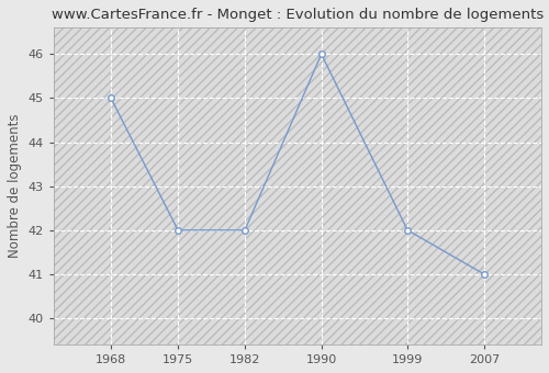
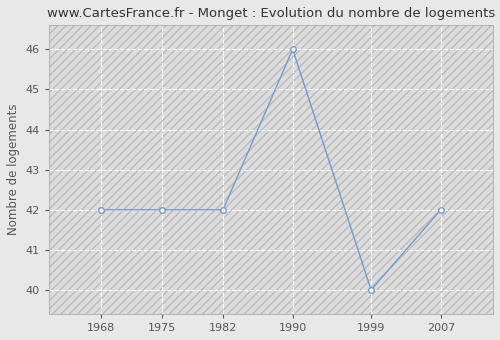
1968: 45 -> 42
1999: 42 -> 40
2007: 41 -> 42
